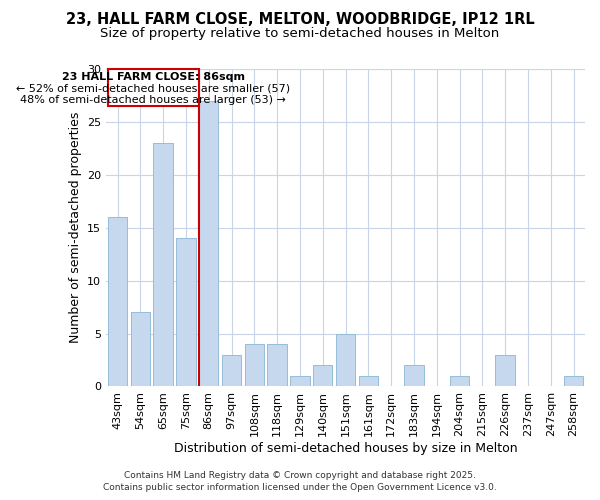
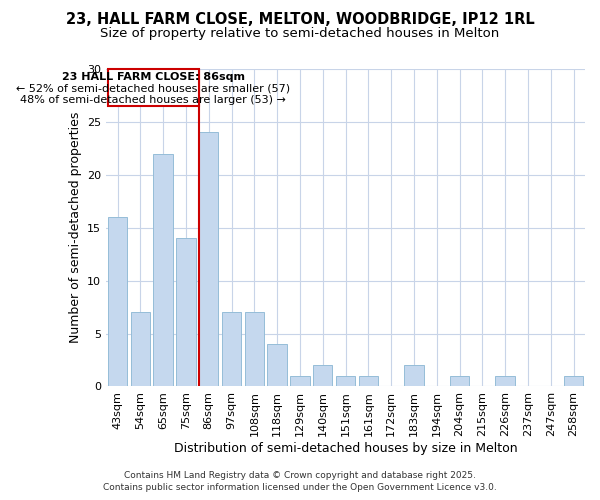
65sqm: 23 -> 22
86sqm: 27 -> 24
97sqm: 3 -> 7
108sqm: 4 -> 7
151sqm: 5 -> 1
226sqm: 3 -> 1
